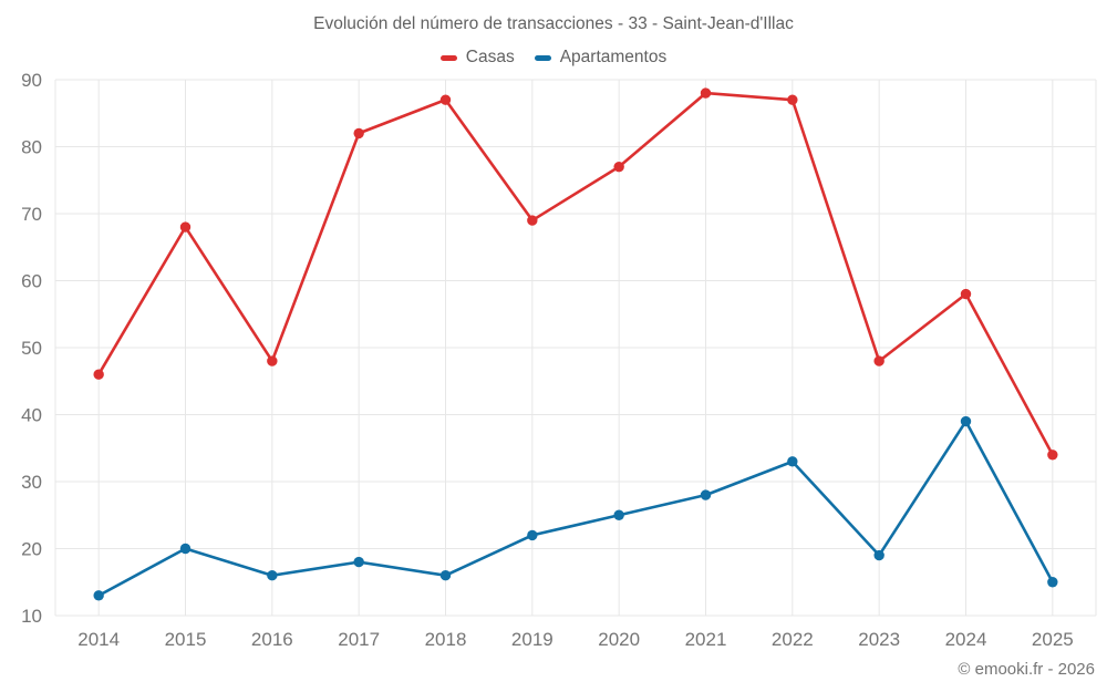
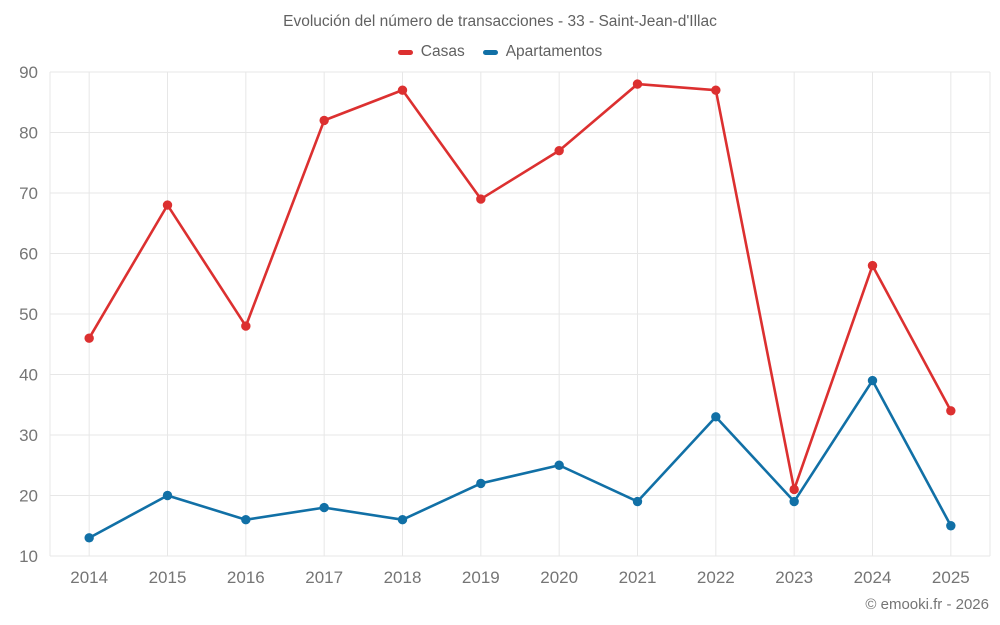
Apartamentos/2021: 28 -> 19
Casas/2023: 48 -> 21
